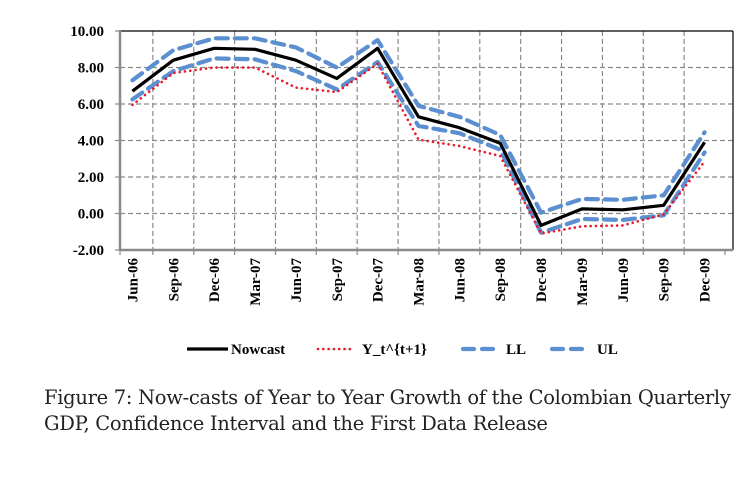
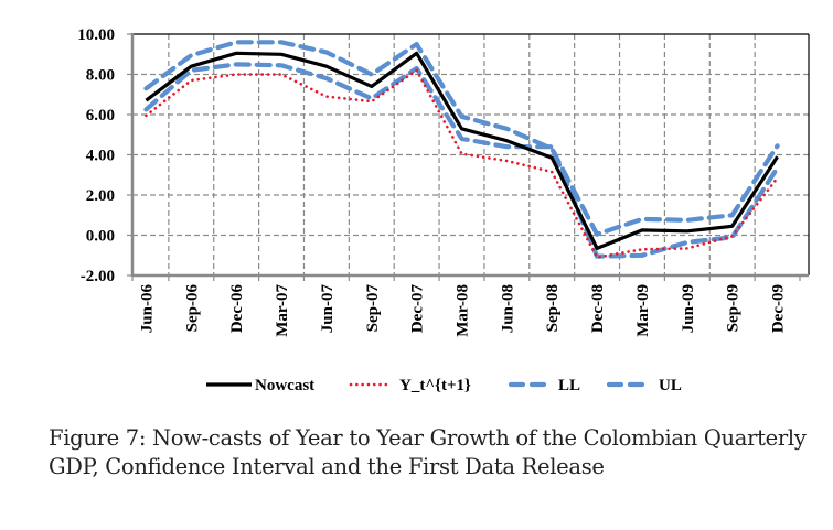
LL/Sep-06: 7.8 -> 8.2
LL/Sep-08: 3.5 -> 4.4
LL/Mar-09: -0.3 -> -1.0
